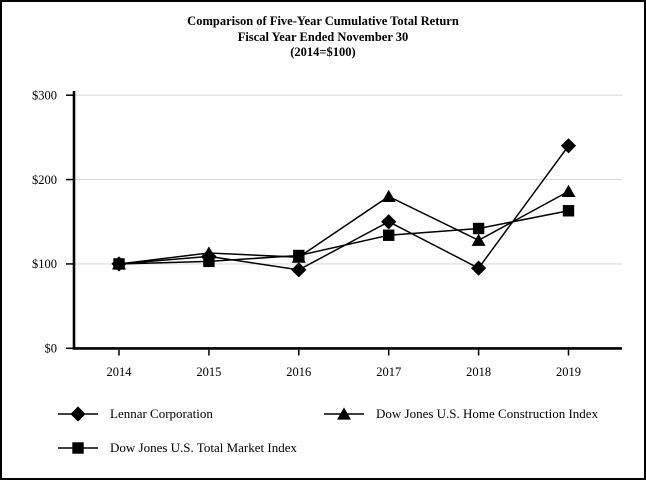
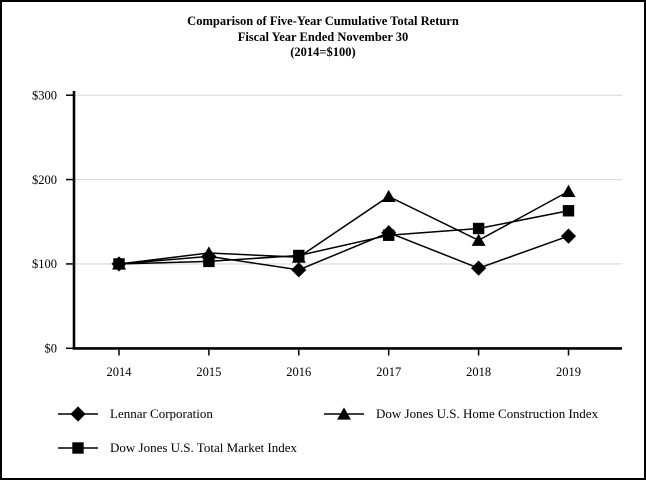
Lennar Corporation/2017: $150 -> $140
Lennar Corporation/2019: $240 -> $130
